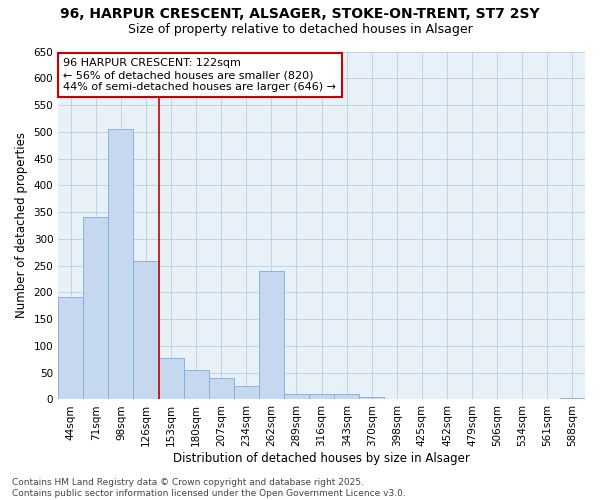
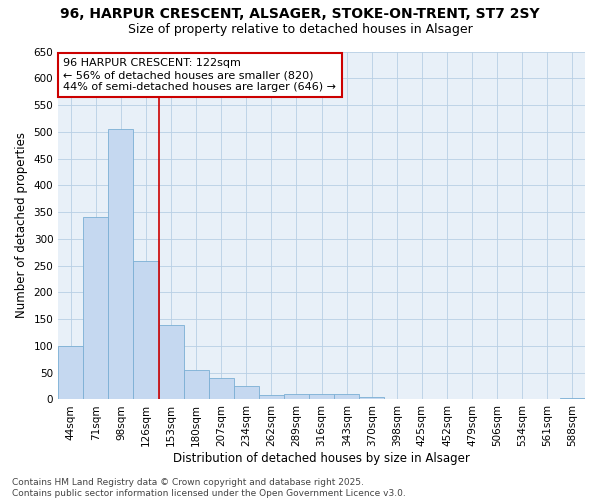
44sqm: 192 -> 100
153sqm: 78 -> 140
262sqm: 240 -> 8
